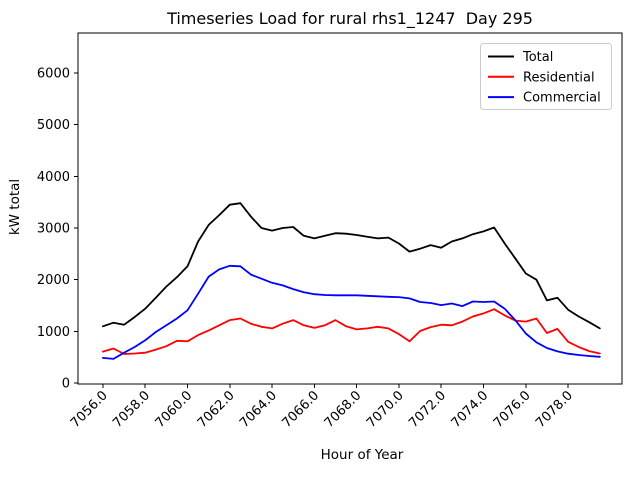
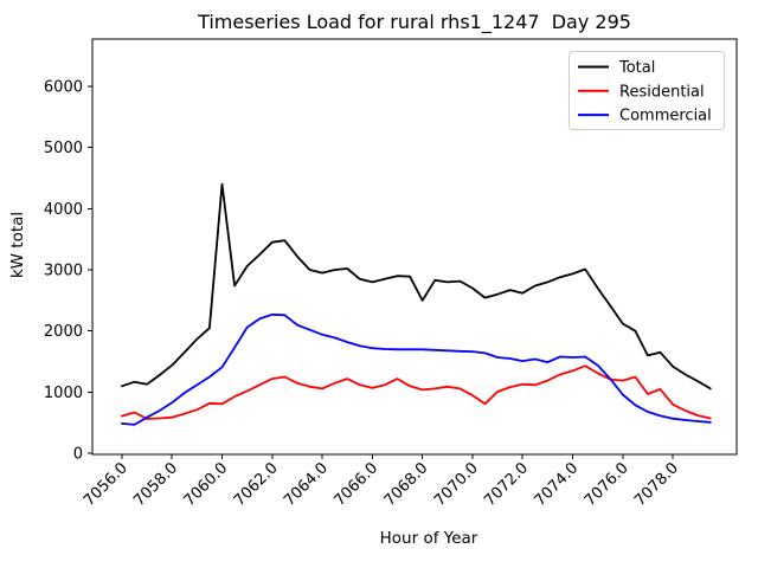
Total/7060.0: 2300 -> 4400
Total/7068.0: 2900 -> 2500
